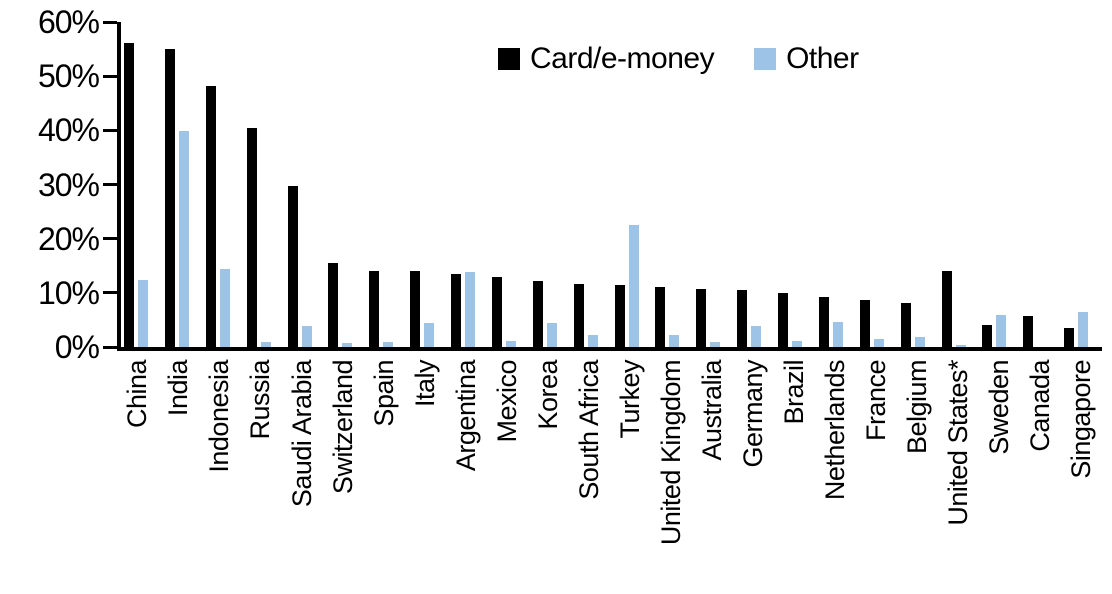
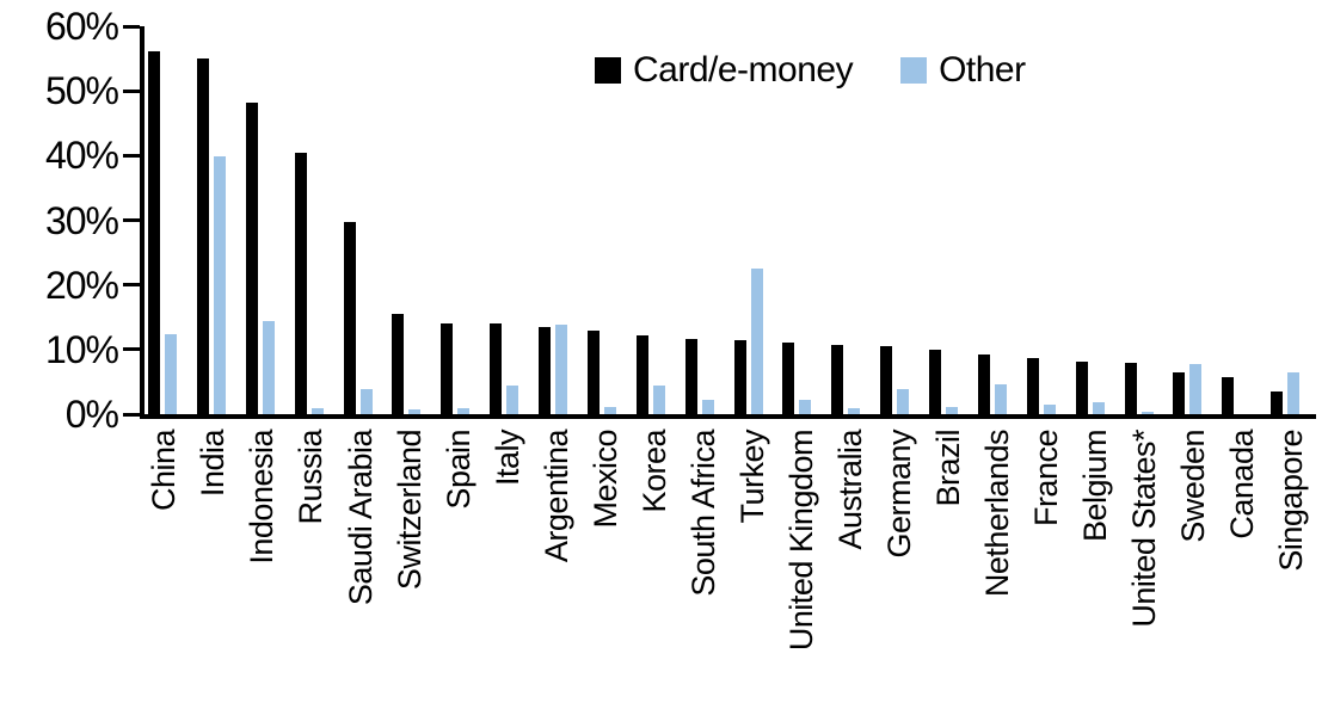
Card/e-money/United States*: 14% -> 8%
Card/e-money/Sweden: 4% -> 6%
Other/Sweden: 6% -> 8%
